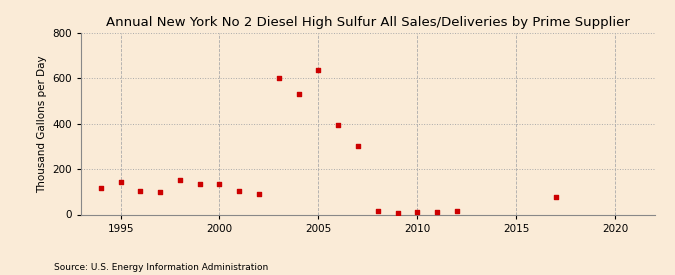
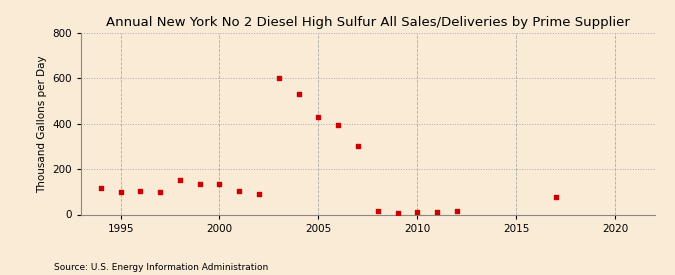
1995: 145 -> 100
2005: 635 -> 430
